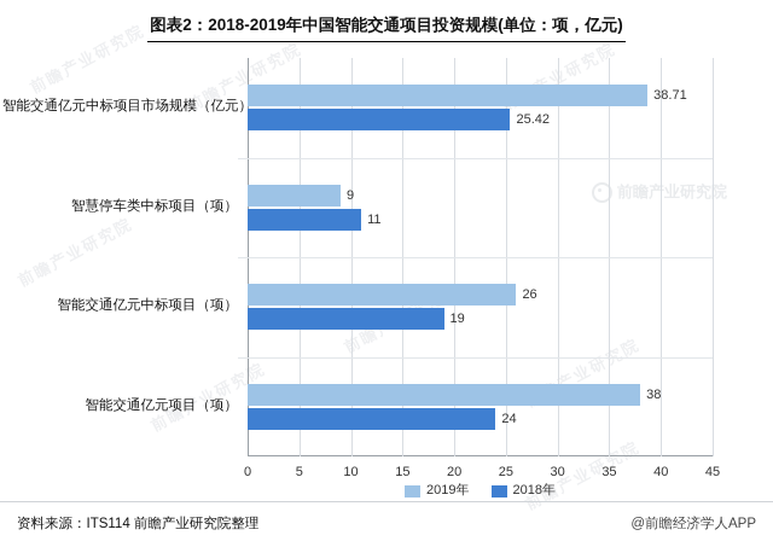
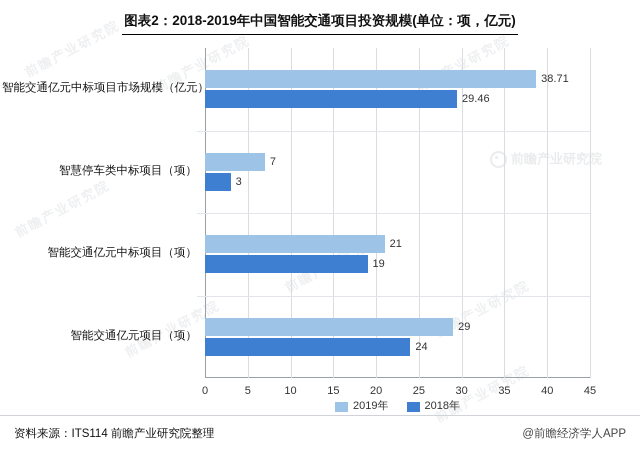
2018年/智能交通亿元中标项目市场规模（亿元）: 25.42 -> 29.46
2019年/智慧停车类中标项目（项）: 9 -> 7
2018年/智慧停车类中标项目（项）: 11 -> 3
2019年/智能交通亿元中标项目（项）: 26 -> 21
2019年/智能交通亿元项目（项）: 38 -> 29
